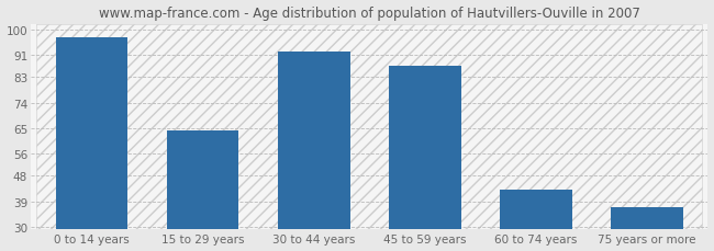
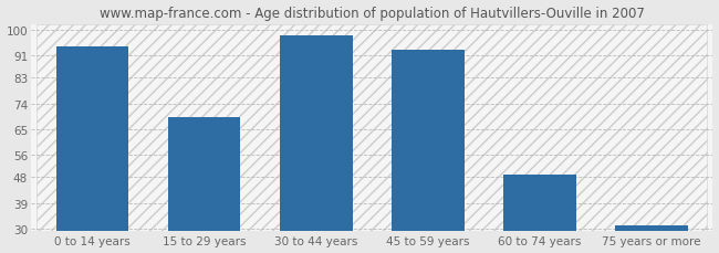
0 to 14 years: 97 -> 94
15 to 29 years: 64 -> 69
30 to 44 years: 92 -> 98
45 to 59 years: 87 -> 93
60 to 74 years: 43 -> 49
75 years or more: 37 -> 31
